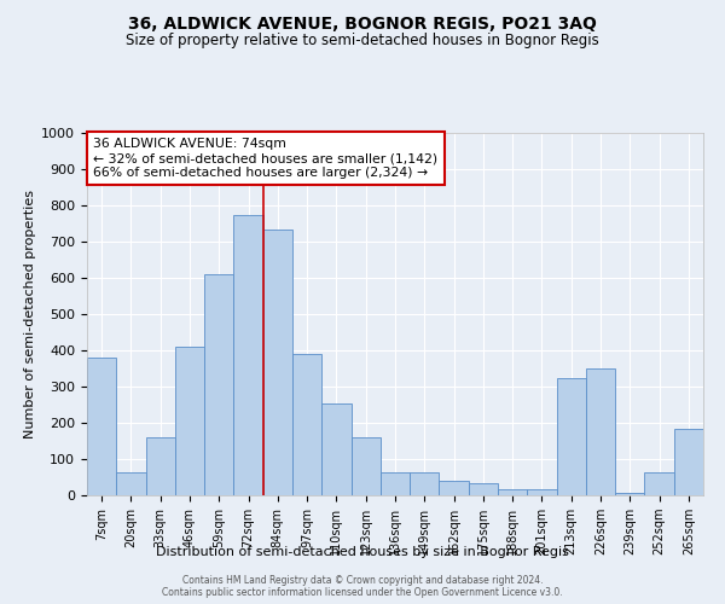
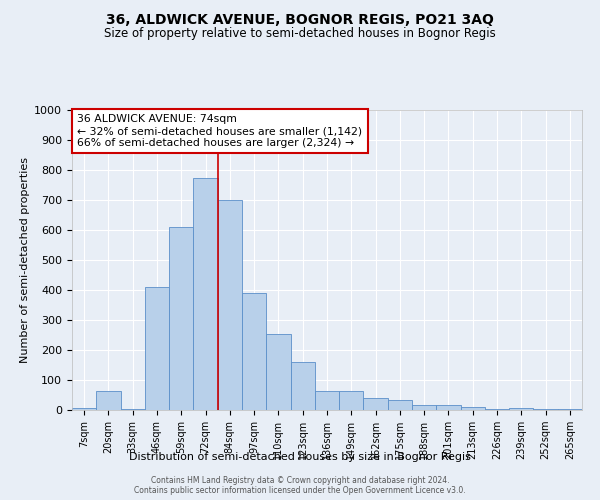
7sqm: 380 -> 8
33sqm: 160 -> 5
84sqm: 735 -> 700
213sqm: 325 -> 10
226sqm: 350 -> 5
252sqm: 65 -> 3
265sqm: 185 -> 5
